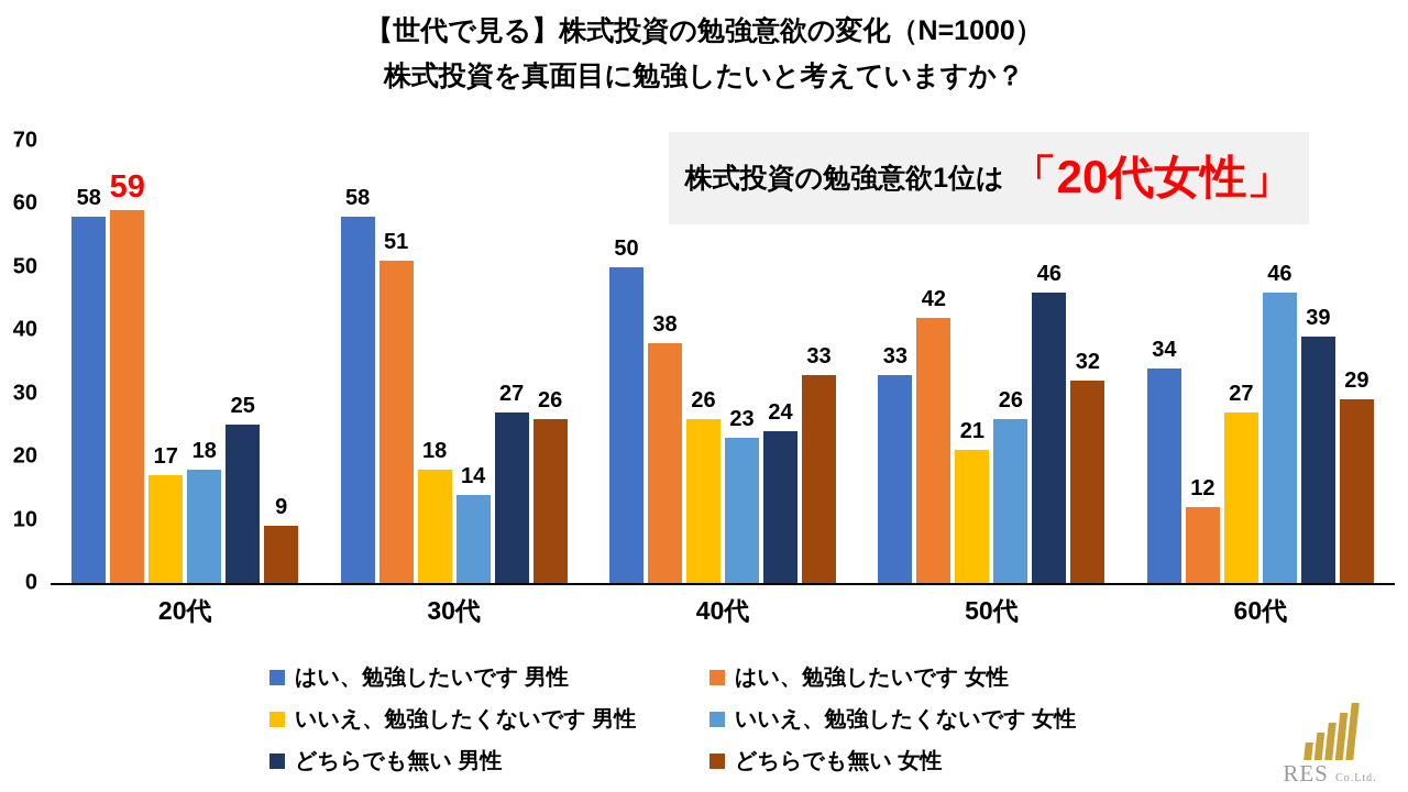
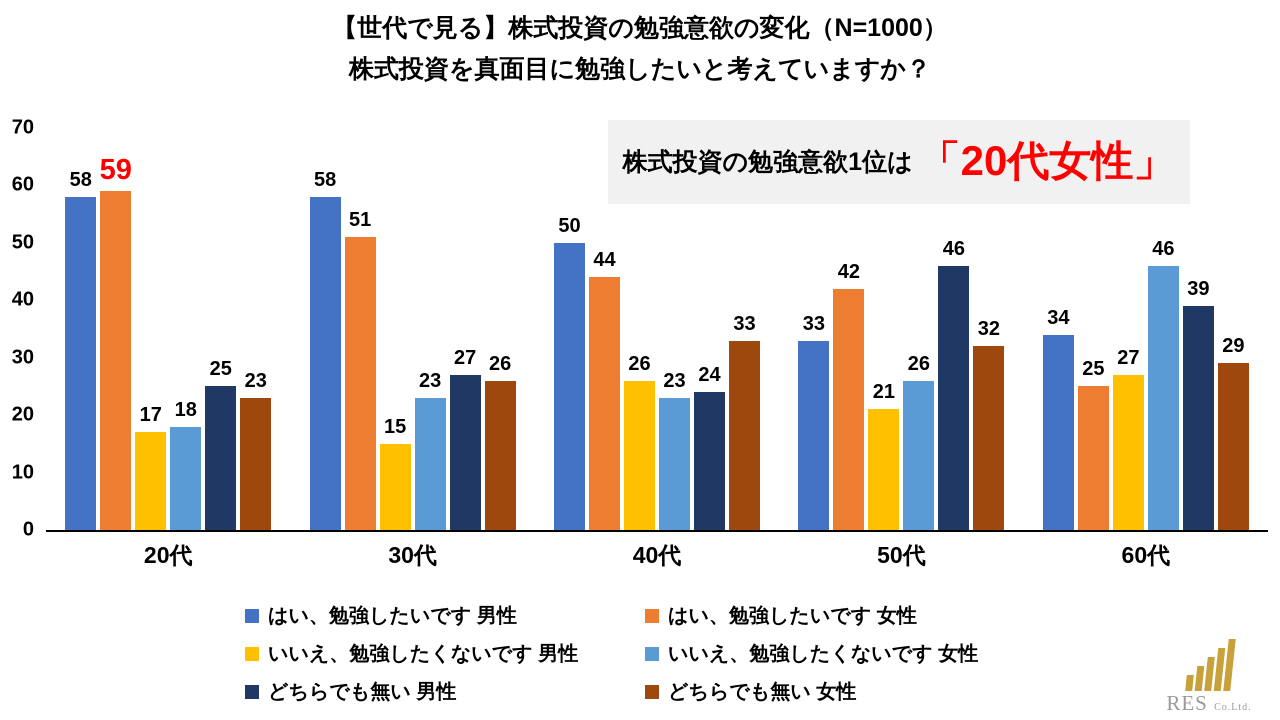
どちらでも無い 女性/20代: 9 -> 23
いいえ、勉強したくないです 男性/30代: 18 -> 15
いいえ、勉強したくないです 女性/30代: 14 -> 23
はい、勉強したいです 女性/40代: 38 -> 44
はい、勉強したいです 女性/60代: 12 -> 25
